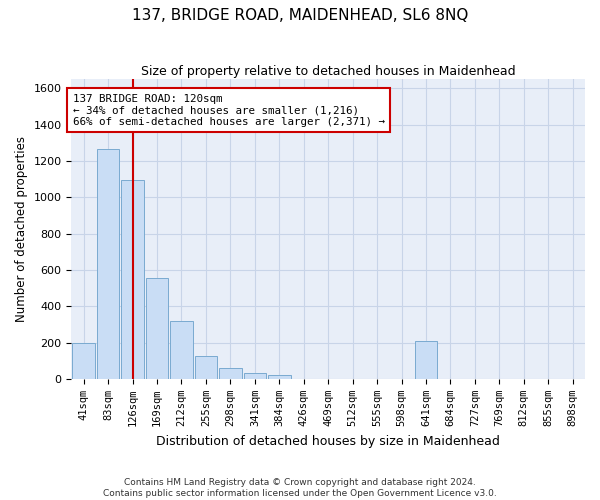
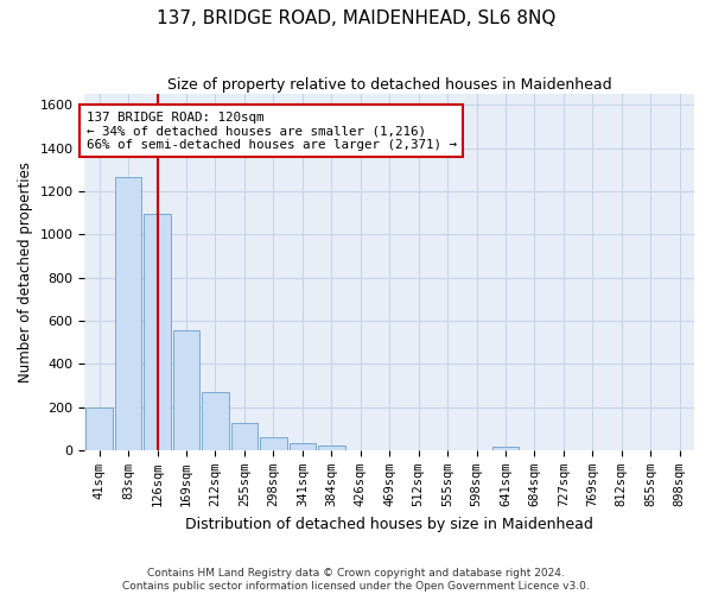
212sqm: 320 -> 270
641sqm: 210 -> 20
